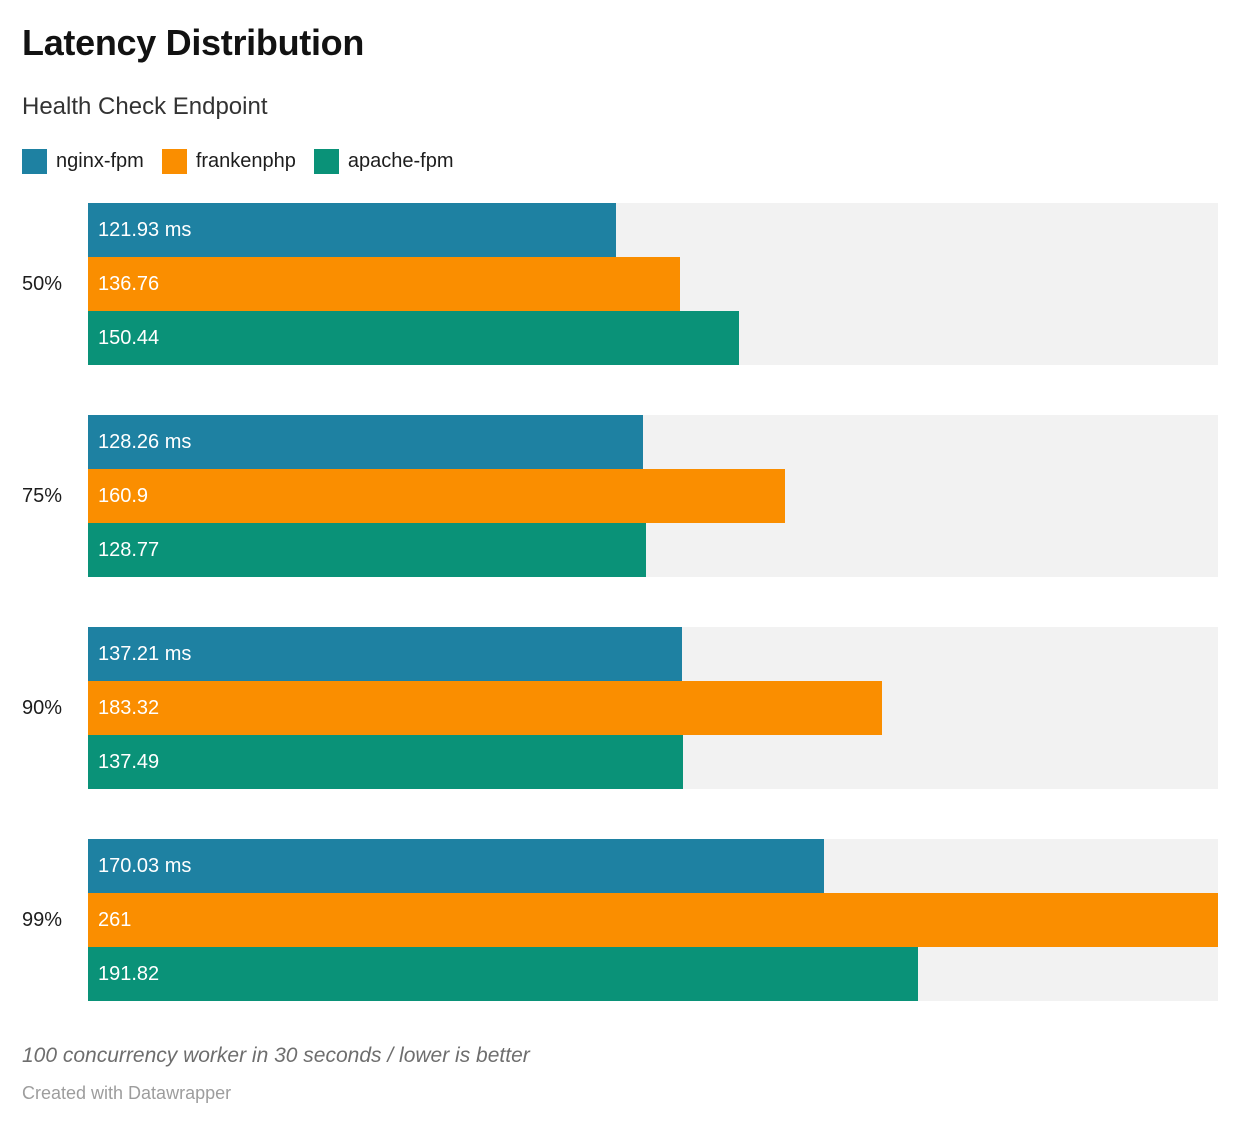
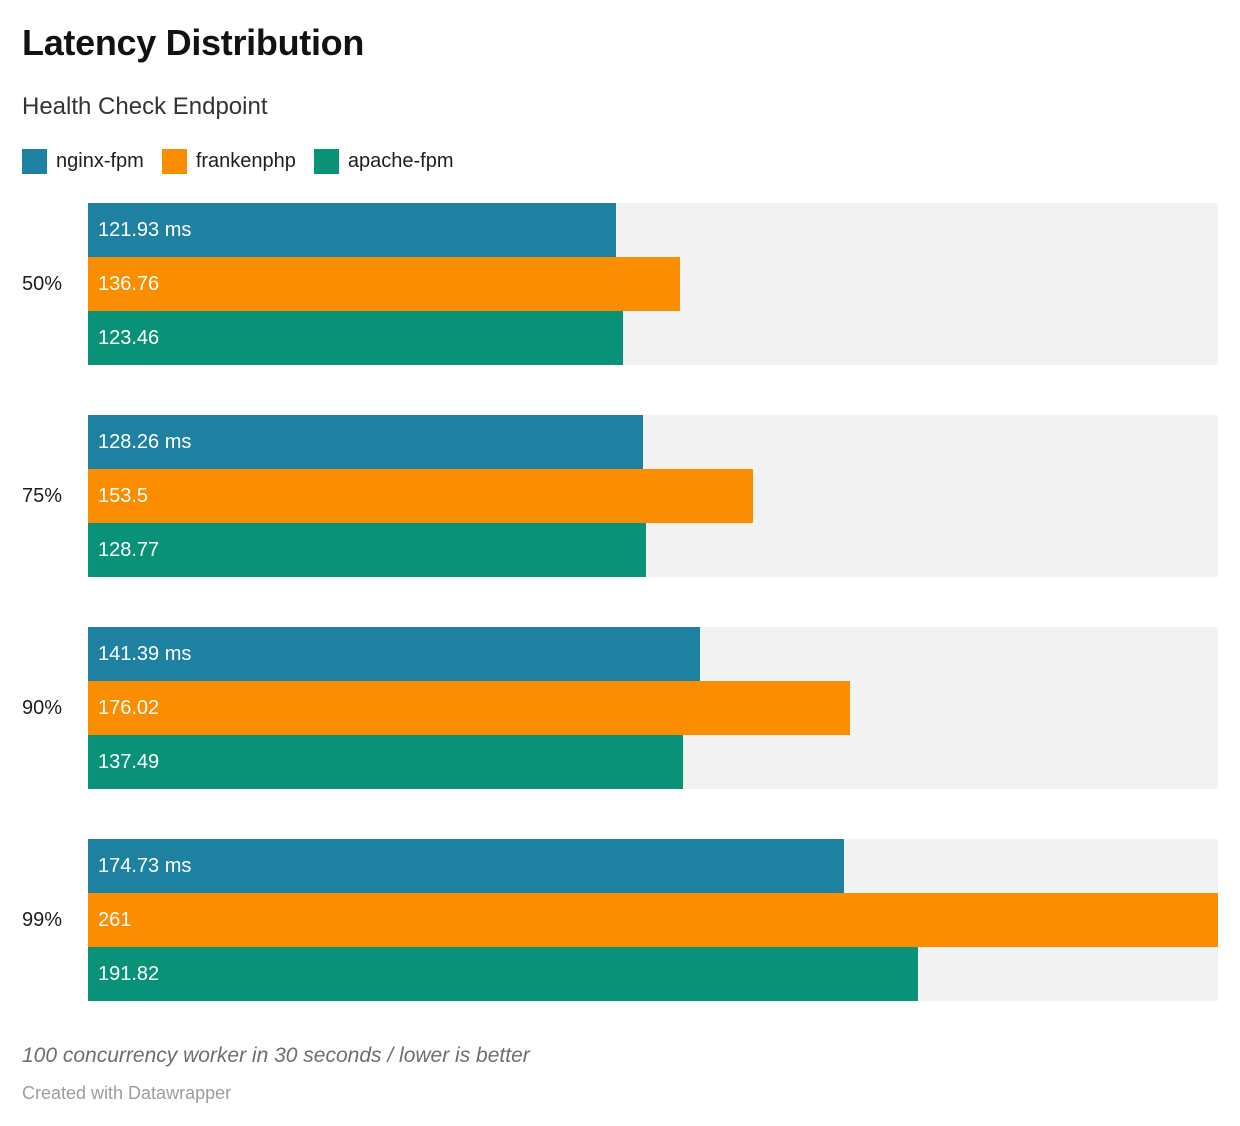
apache-fpm/50%: 150.44 -> 123.46
frankenphp/75%: 160.9 -> 153.5
nginx-fpm/90%: 137.21 -> 141.39
frankenphp/90%: 183.32 -> 176.02
nginx-fpm/99%: 170.03 -> 174.73
